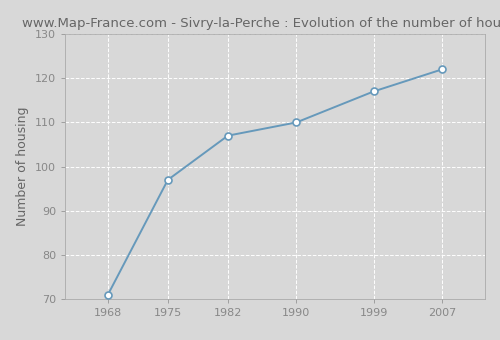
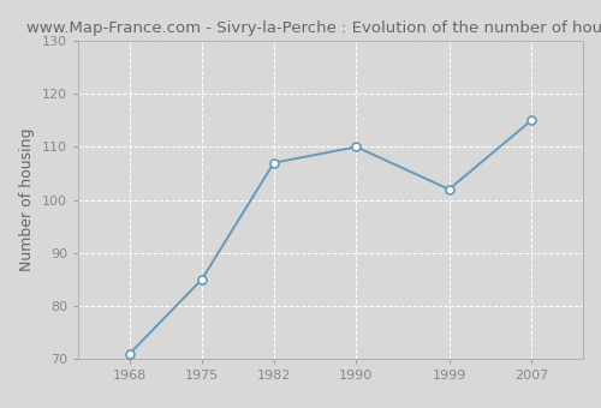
1975: 97 -> 85
1999: 117 -> 102
2007: 122 -> 115
